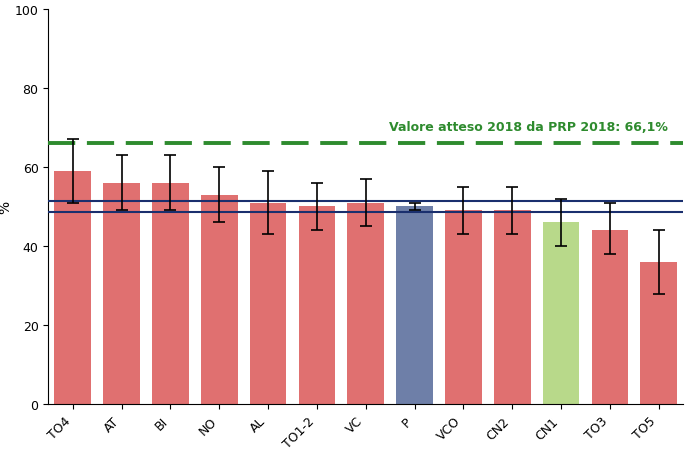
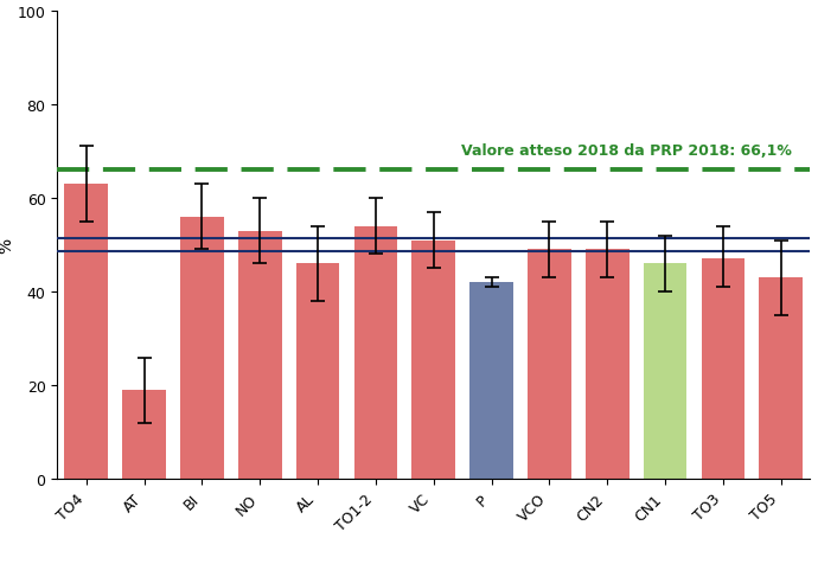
TO4: 59 -> 63
AT: 56 -> 19
AL: 51 -> 46
TO1-2: 50 -> 54
P: 50 -> 42
TO3: 44 -> 47
TO5: 36 -> 43
